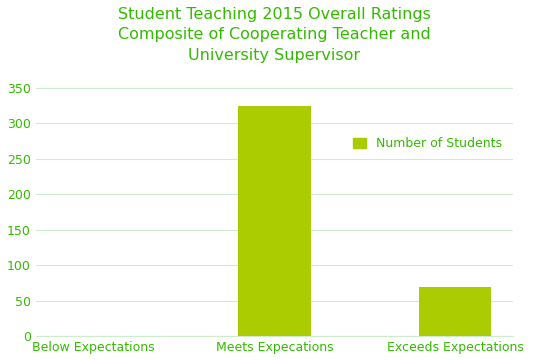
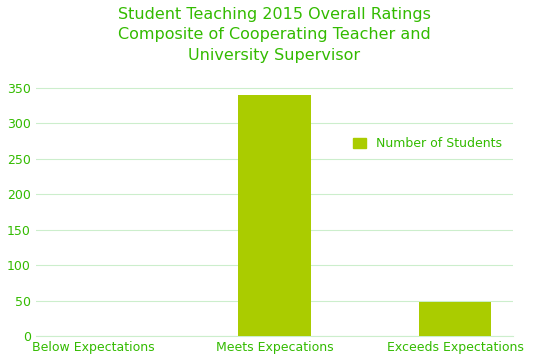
Meets Expecations: 325 -> 340
Exceeds Expectations: 70 -> 48
